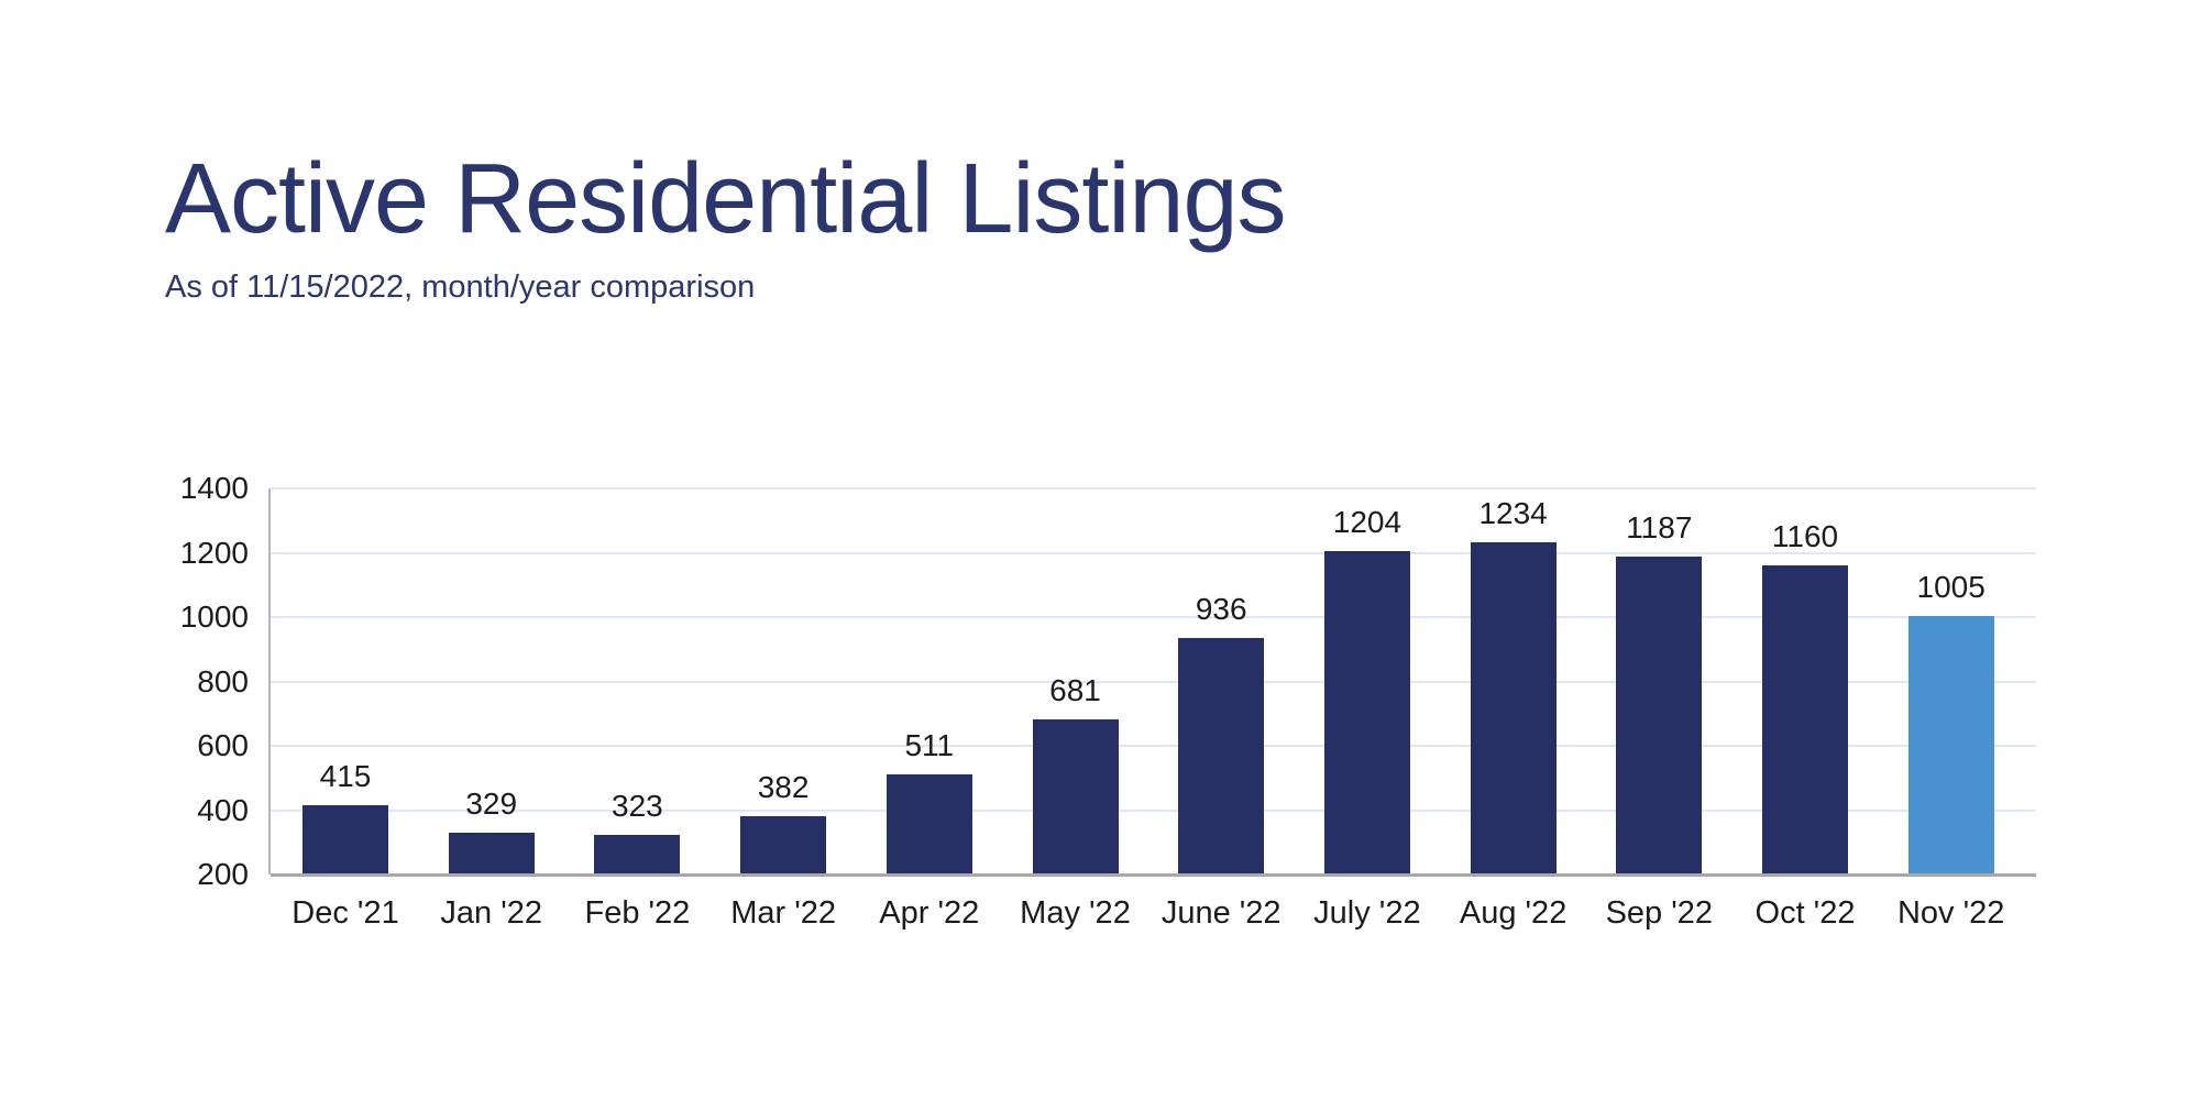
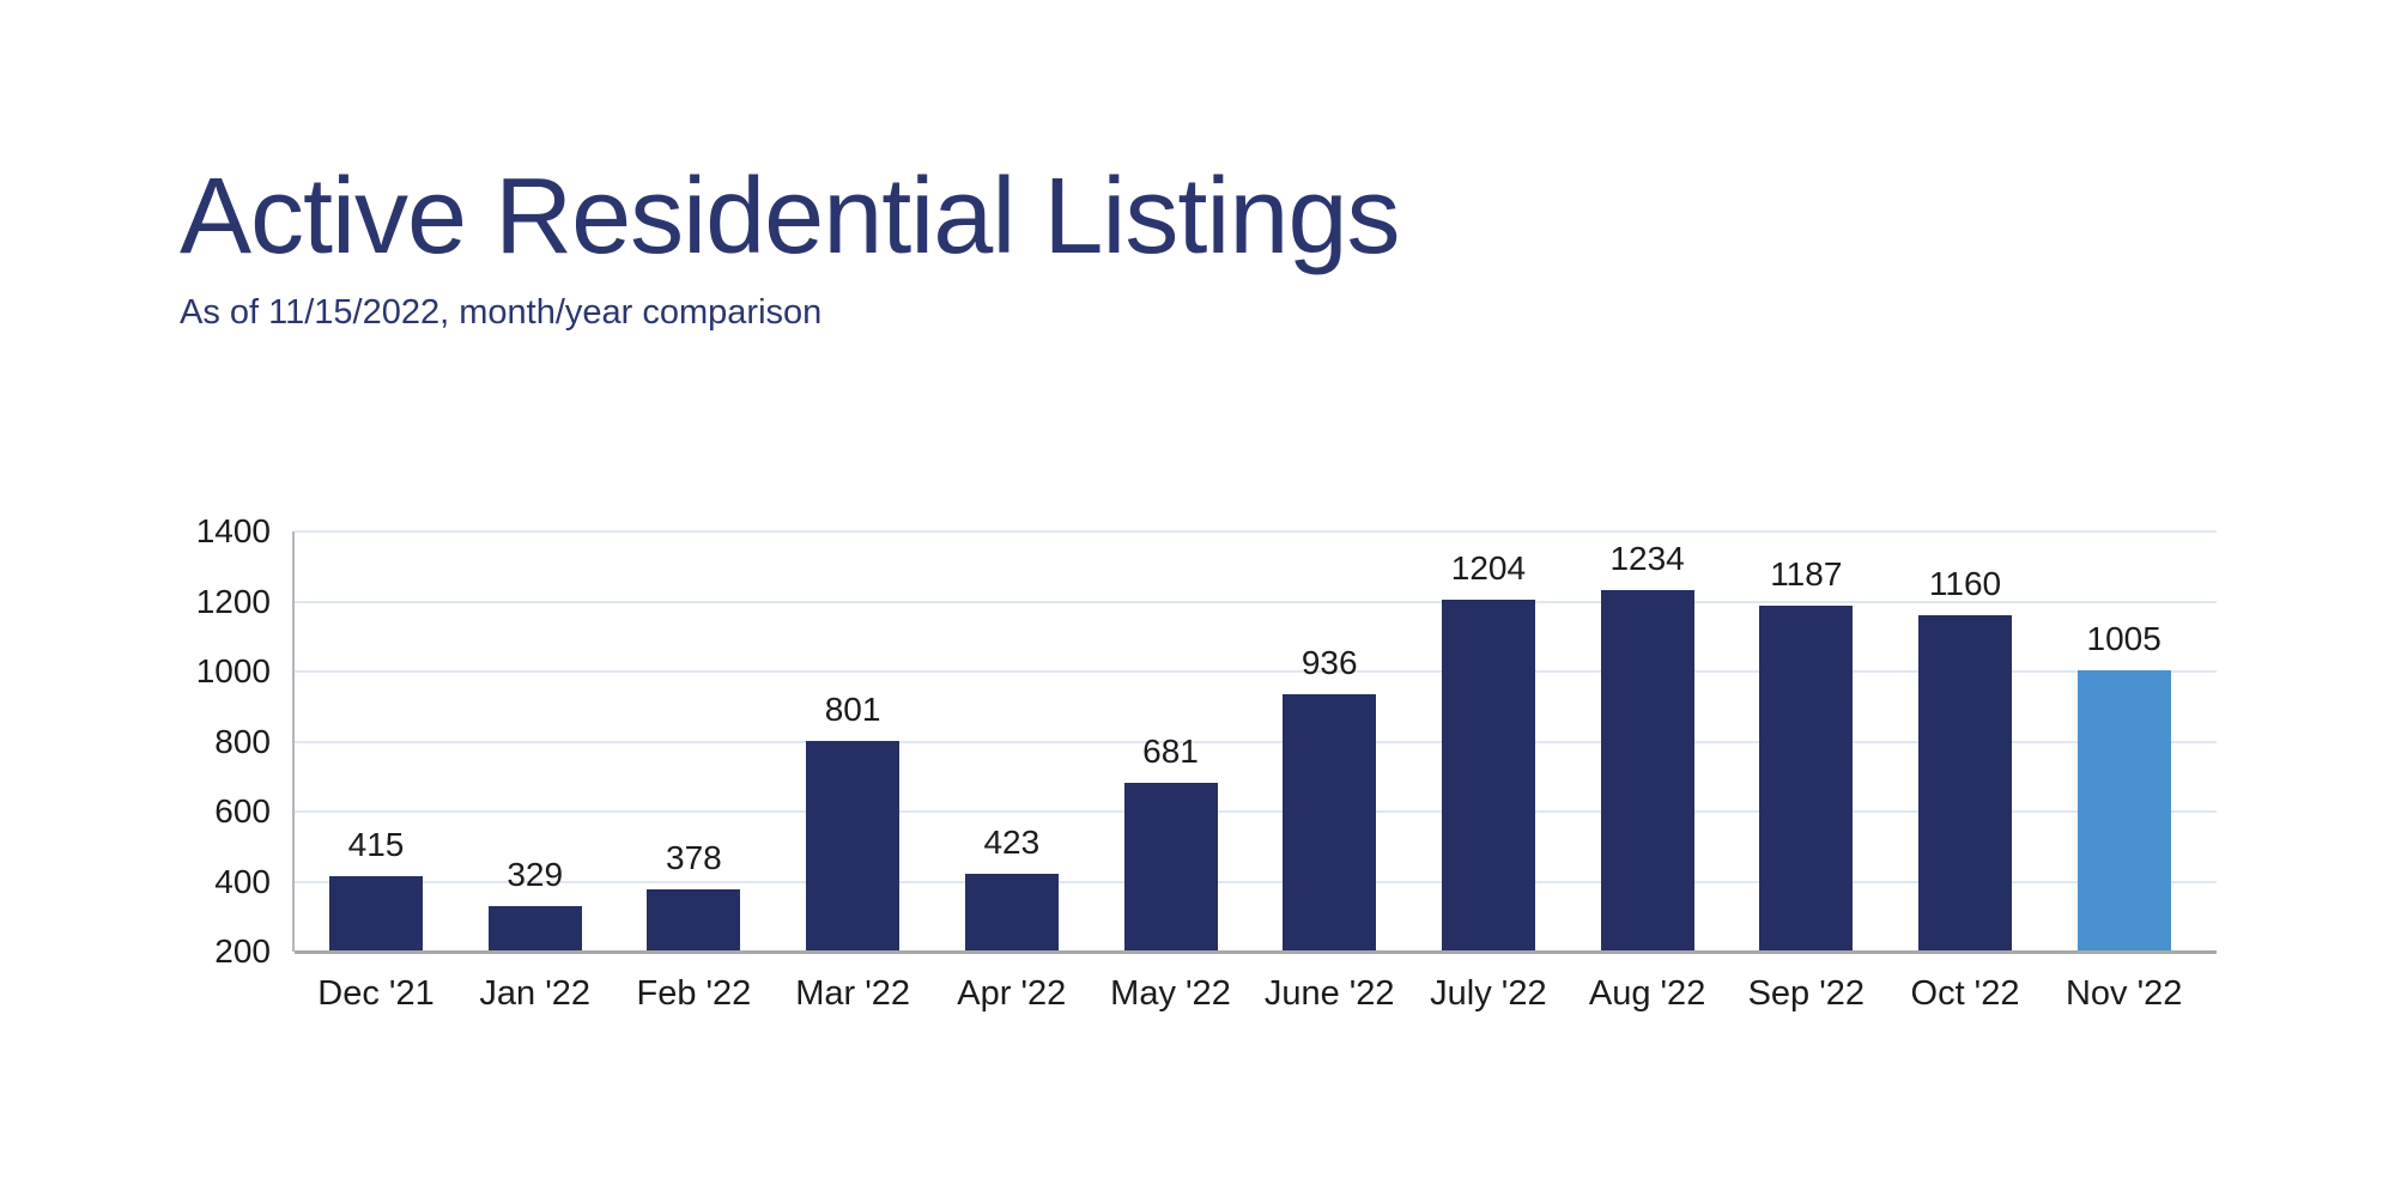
Feb '22: 323 -> 378
Mar '22: 382 -> 801
Apr '22: 511 -> 423
